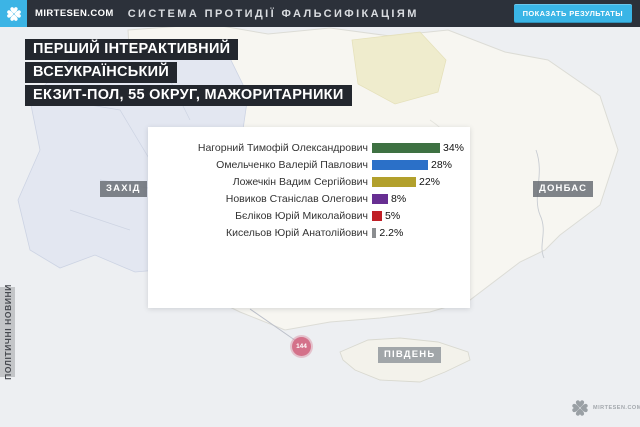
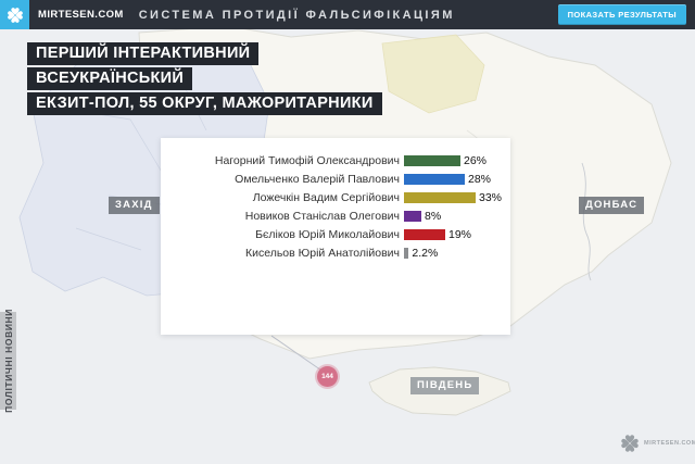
Нагорний Тимофій Олександрович: 34% -> 26%
Ложечкін Вадим Сергійович: 22% -> 33%
Бєліков Юрій Миколайович: 5% -> 19%
